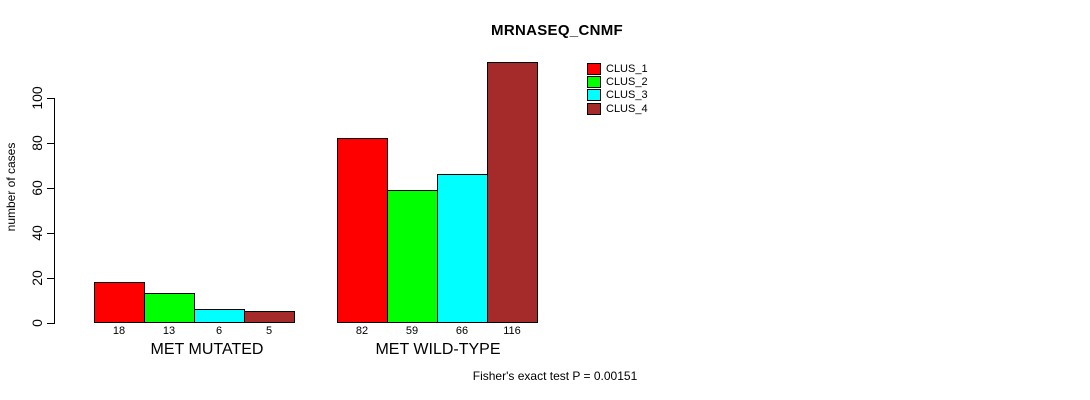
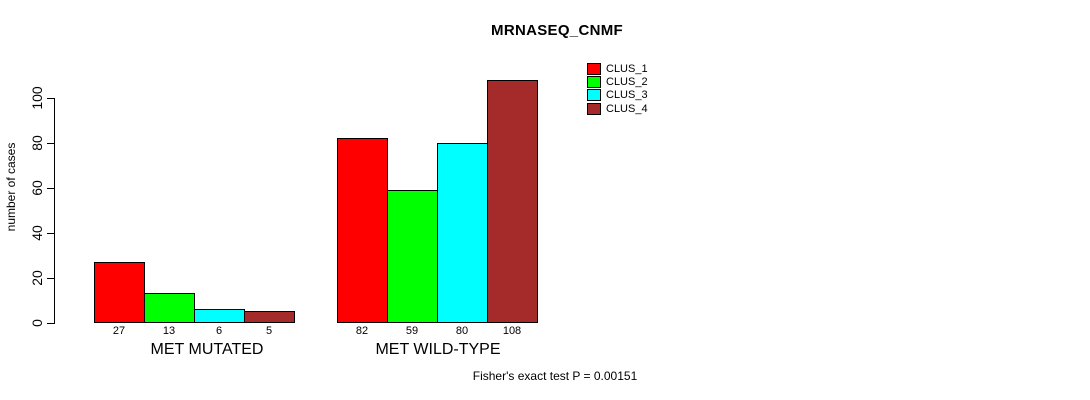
CLUS_1/MET MUTATED: 18 -> 27
CLUS_3/MET WILD-TYPE: 66 -> 80
CLUS_4/MET WILD-TYPE: 116 -> 108
